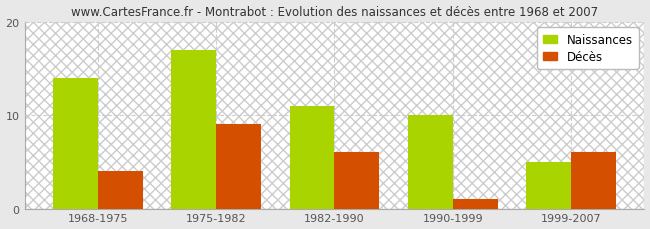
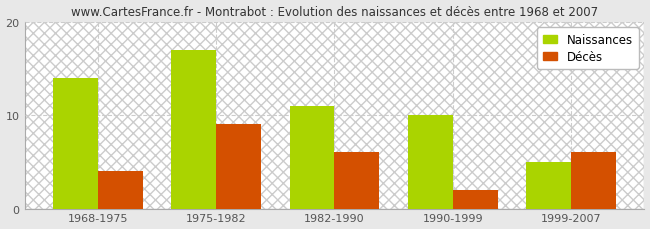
Décès/1990-1999: 1 -> 2
